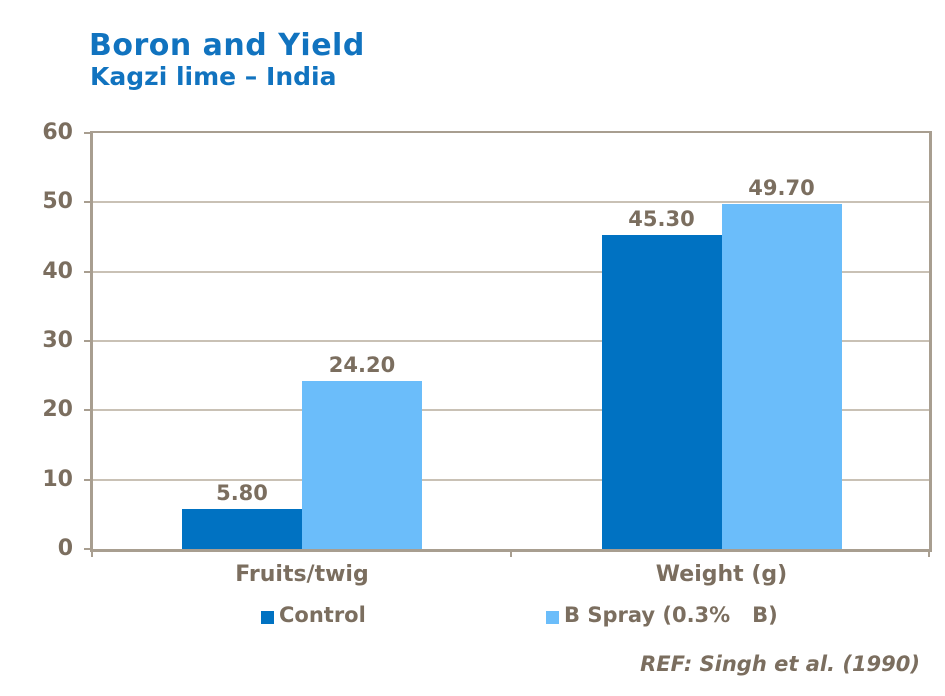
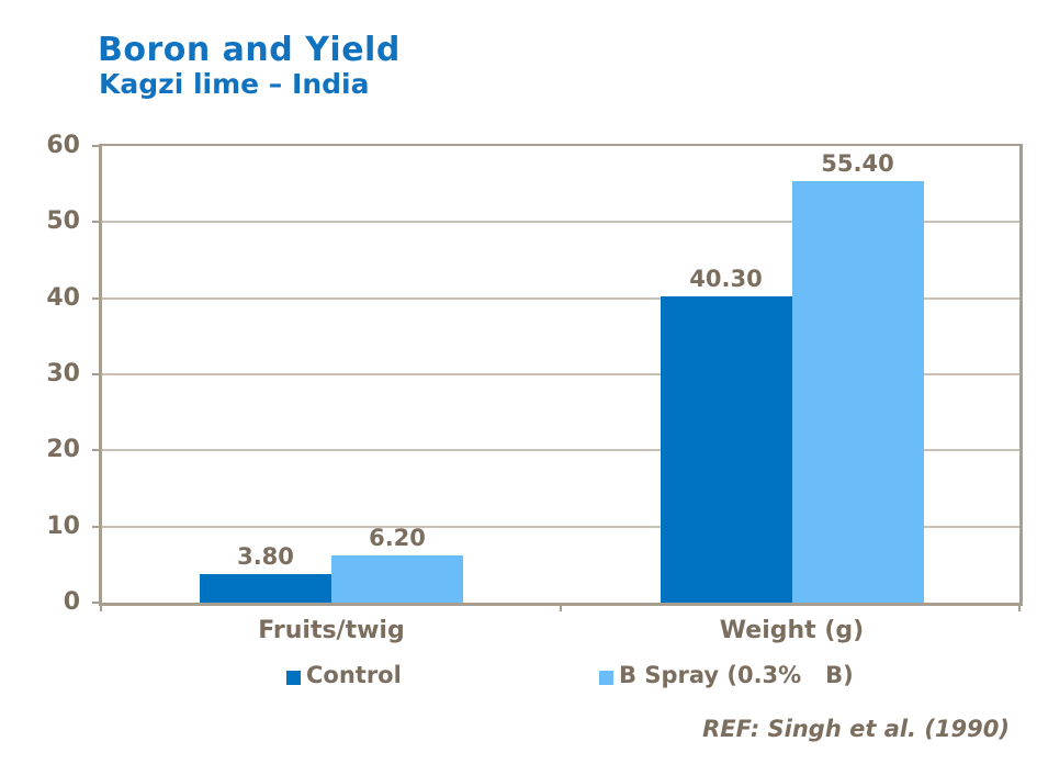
Control/Fruits/twig: 5.80 -> 3.80
B Spray (0.3% B)/Fruits/twig: 24.20 -> 6.20
Control/Weight (g): 45.30 -> 40.30
B Spray (0.3% B)/Weight (g): 49.70 -> 55.40
